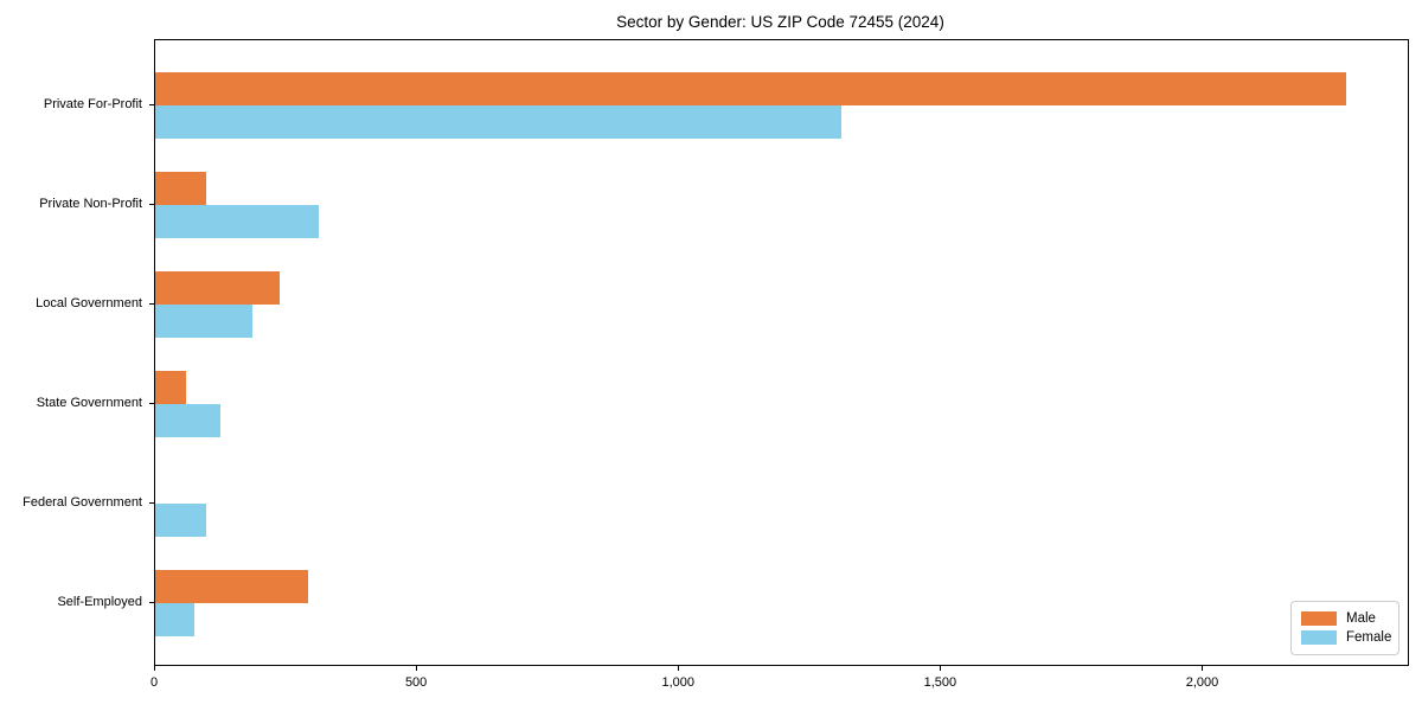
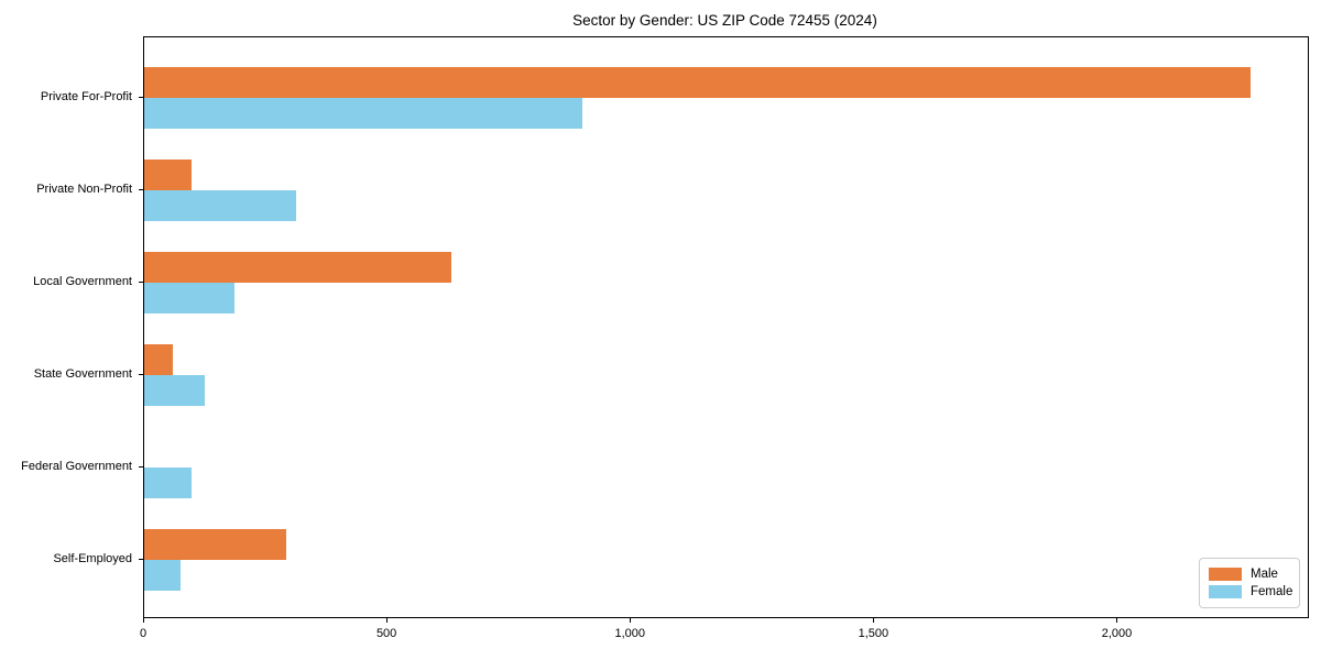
Female/Private For-Profit: 1310 -> 900
Male/Local Government: 240 -> 630
